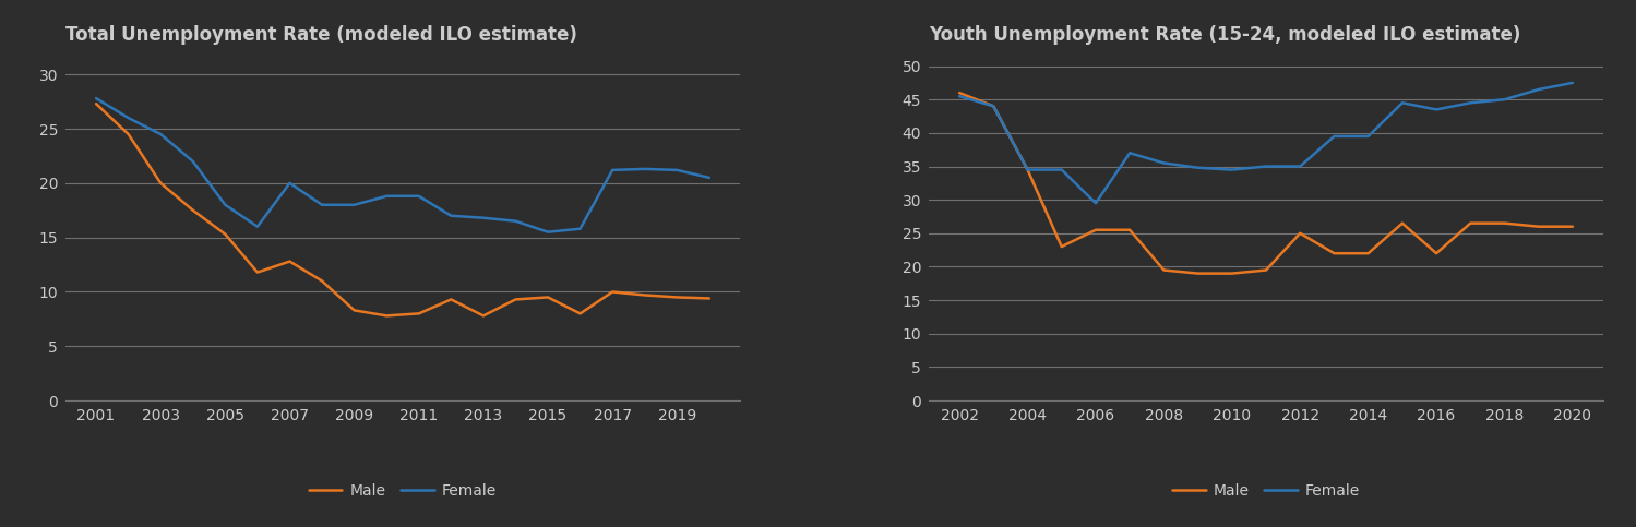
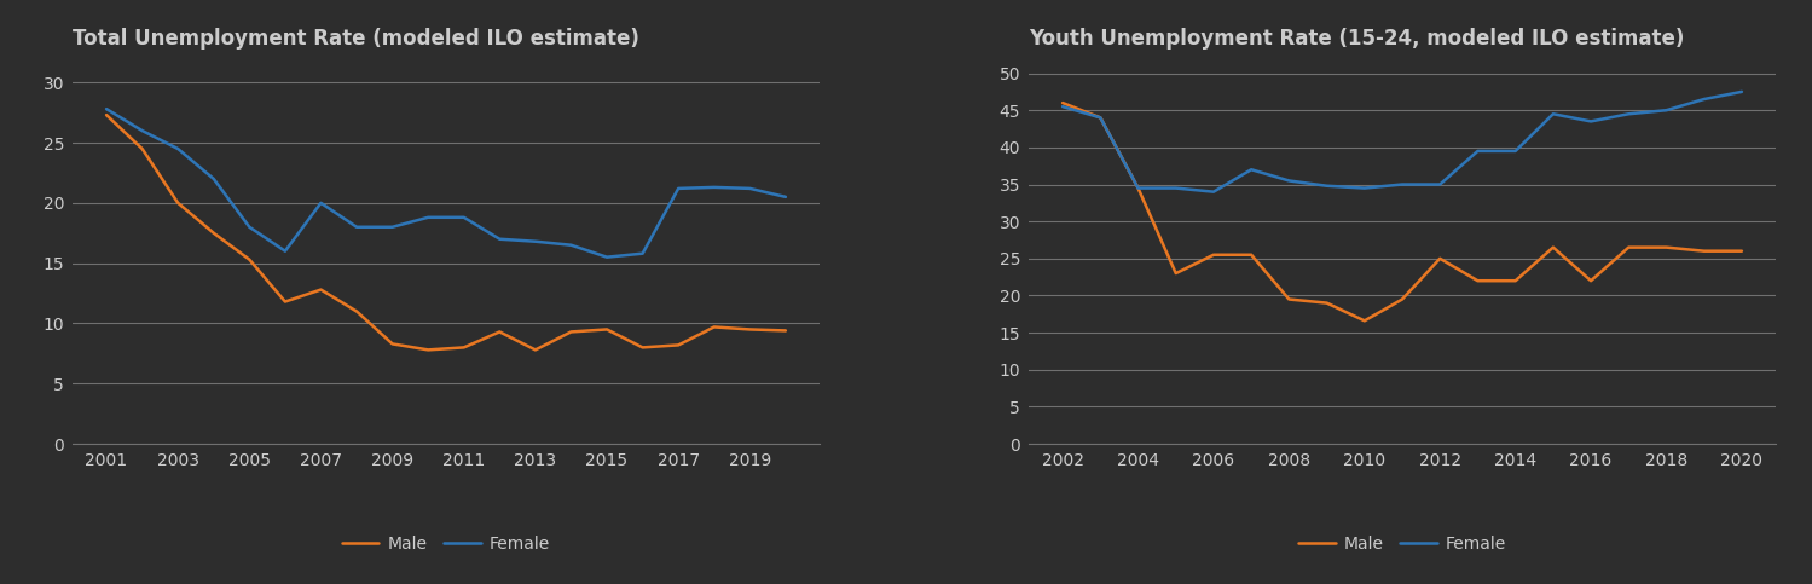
Total Unemployment Rate (modeled ILO estimate)/Male/2017: 10.0 -> 8.2
Youth Unemployment Rate (15-24, modeled ILO estimate)/Female/2006: 29.5 -> 34.0
Youth Unemployment Rate (15-24, modeled ILO estimate)/Male/2010: 19.0 -> 16.6
